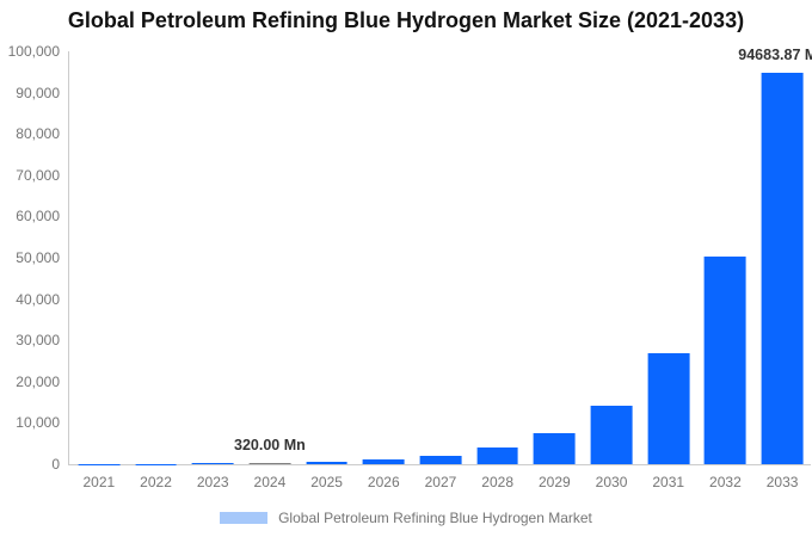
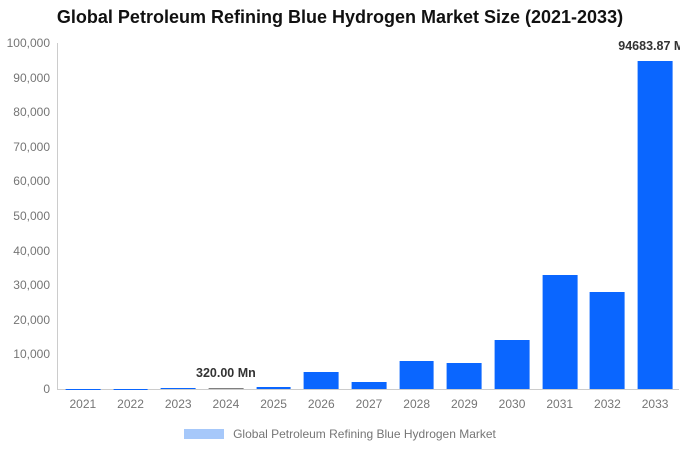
2026: 1000 -> 5000
2028: 4000 -> 8000
2031: 27000 -> 33000
2032: 50000 -> 28000
